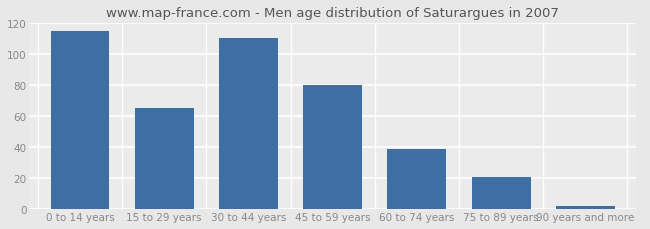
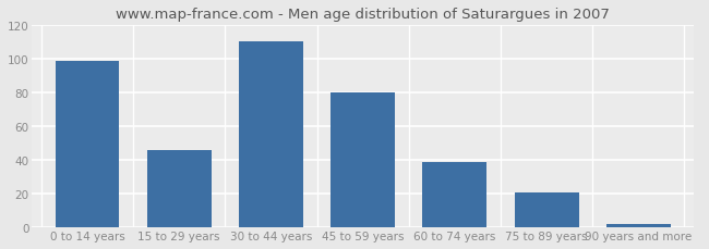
0 to 14 years: 115 -> 99
15 to 29 years: 65 -> 46
